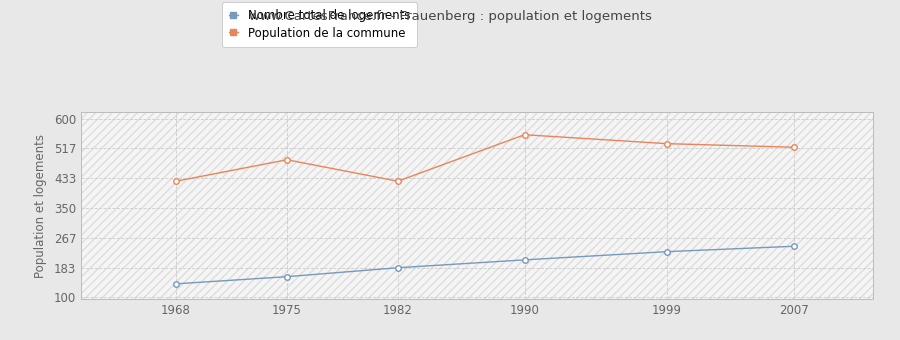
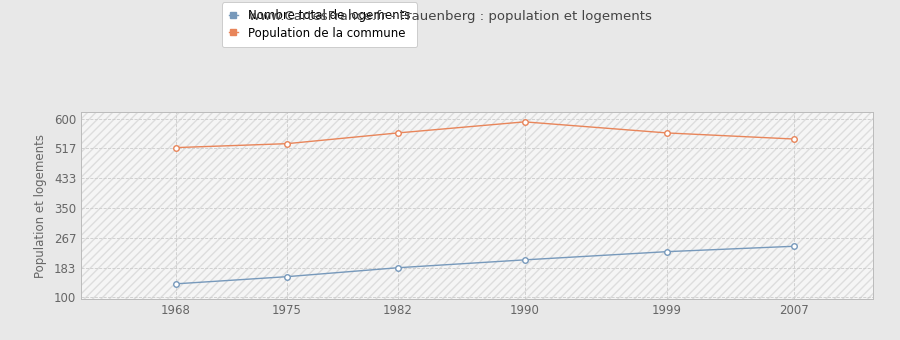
Population de la commune/1968: 425 -> 519
Population de la commune/1975: 485 -> 530
Population de la commune/1982: 425 -> 560
Population de la commune/1990: 555 -> 591
Population de la commune/1999: 530 -> 560
Population de la commune/2007: 520 -> 543
